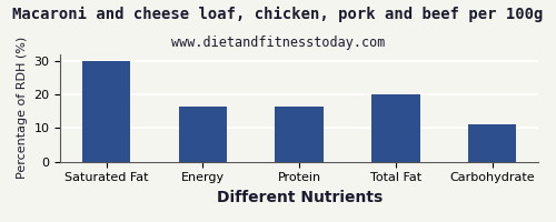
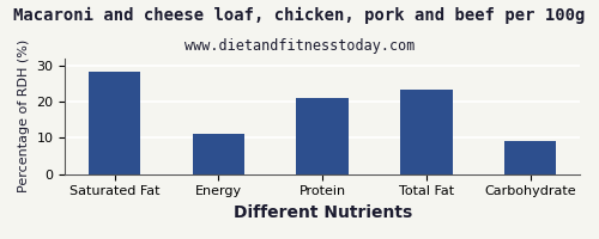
Saturated Fat: 30.0 -> 28.3
Energy: 16.5 -> 11.0
Protein: 16.5 -> 21.1
Total Fat: 20.0 -> 23.3
Carbohydrate: 11.0 -> 9.3
